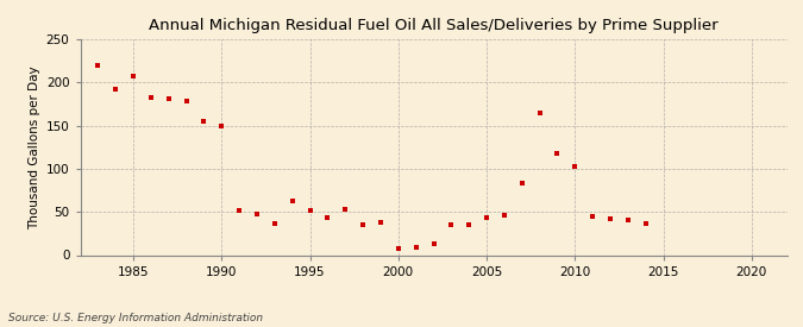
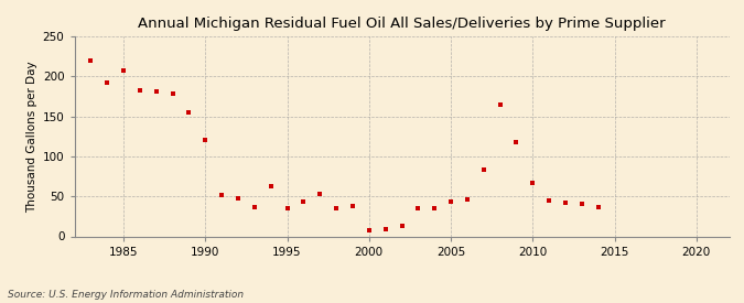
1990: 150 -> 120
1995: 52 -> 35
2010: 102 -> 67
